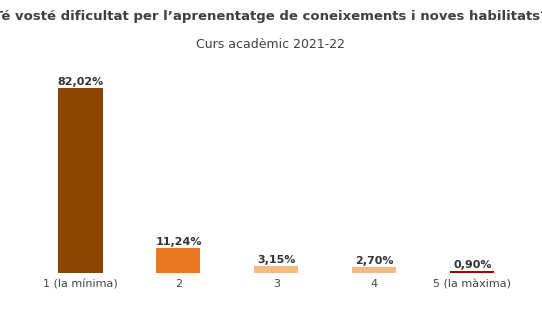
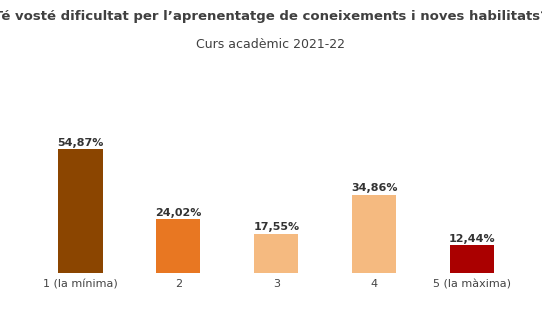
1 (la mínima): 82,02% -> 54,87%
2: 11,24% -> 24,02%
3: 3,15% -> 17,55%
4: 2,70% -> 34,86%
5 (la màxima): 0,90% -> 12,44%
